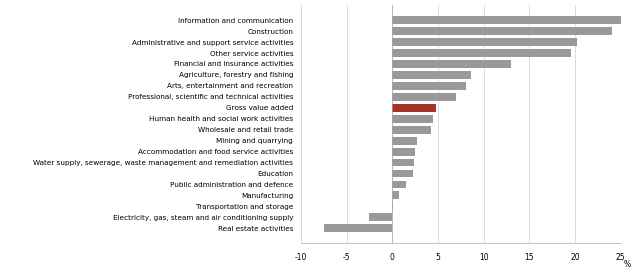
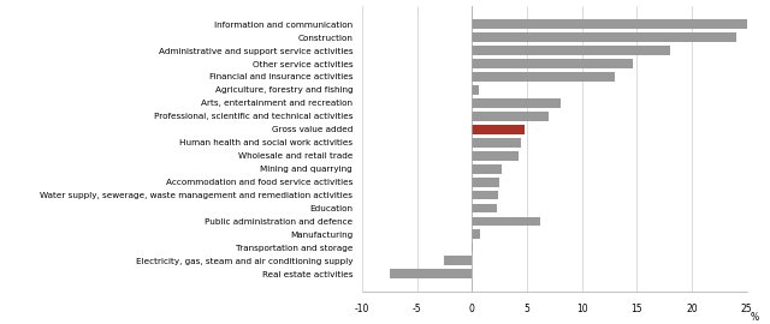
Administrative and support service activities: 20.2 -> 18.0
Other service activities: 19.5 -> 14.6
Agriculture, forestry and fishing: 8.6 -> 0.6
Public administration and defence: 1.5 -> 6.2
